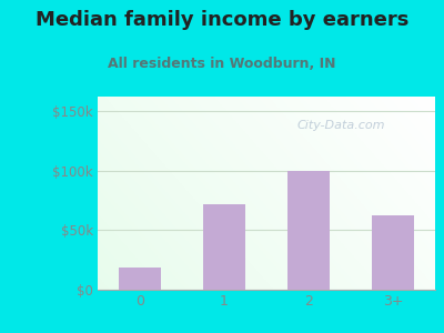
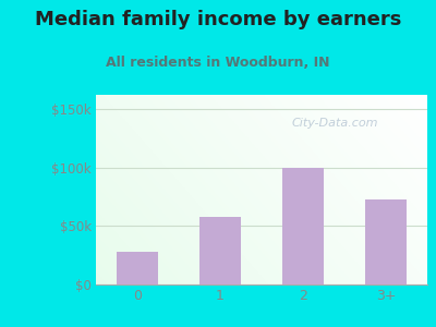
0: $19k -> $28k
1: $72k -> $58k
3+: $62k -> $73k
